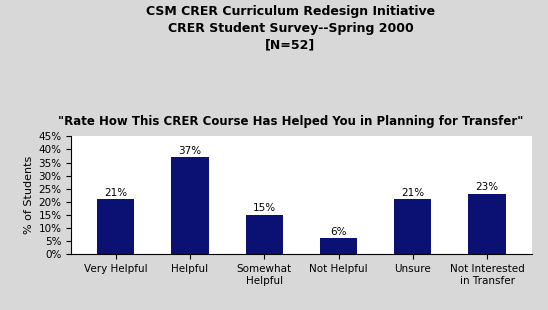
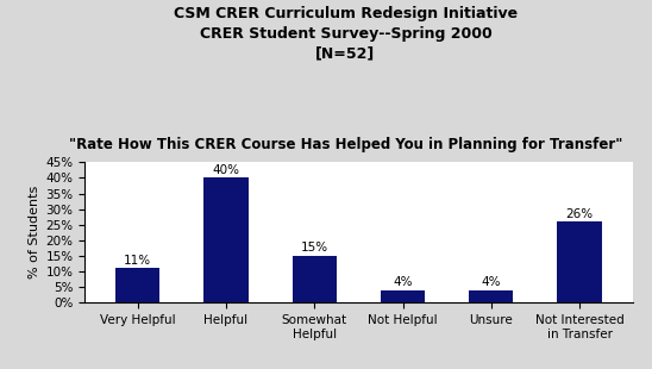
Very Helpful: 21% -> 11%
Helpful: 37% -> 40%
Not Helpful: 6% -> 4%
Unsure: 21% -> 4%
Not Interested in Transfer: 23% -> 26%
